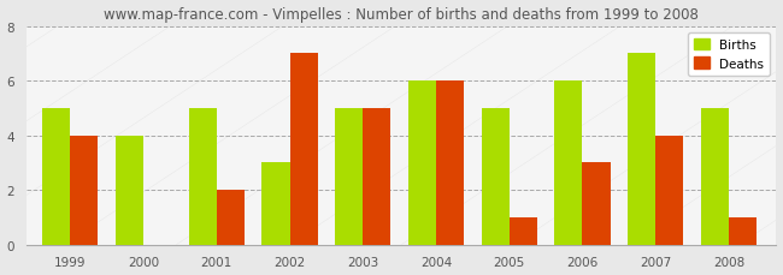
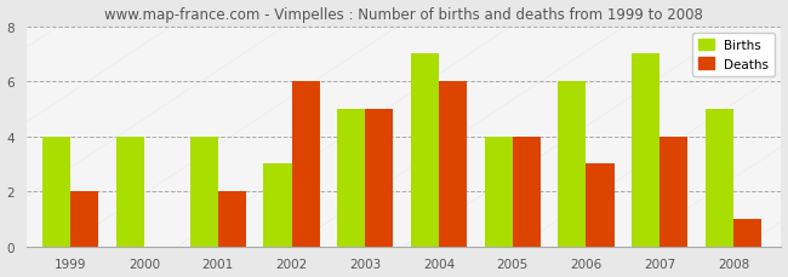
Births/1999: 5 -> 4
Deaths/1999: 4 -> 2
Births/2001: 5 -> 4
Deaths/2002: 7 -> 6
Births/2004: 6 -> 7
Births/2005: 5 -> 4
Deaths/2005: 1 -> 4
